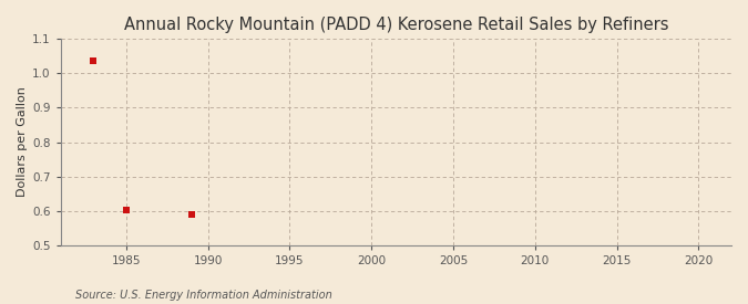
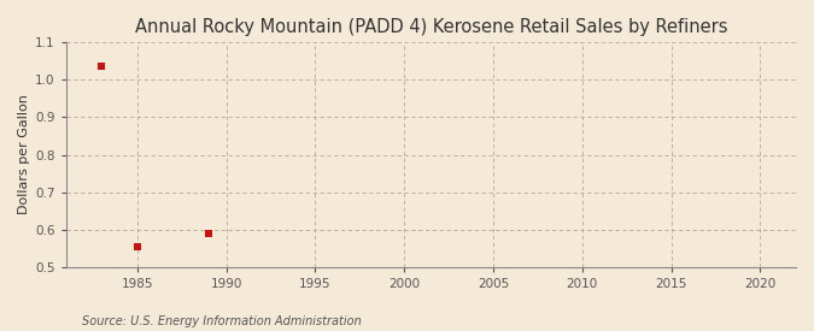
1985: 0.602 -> 0.555
